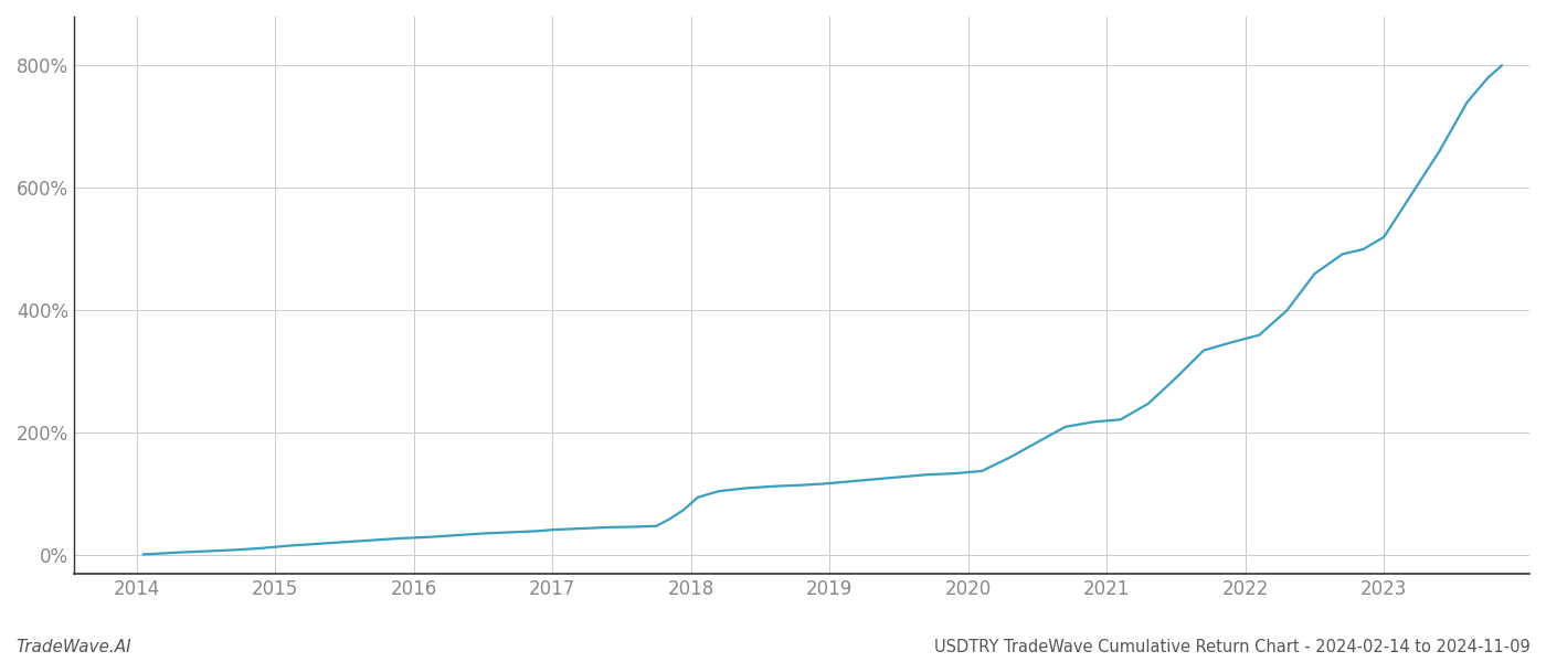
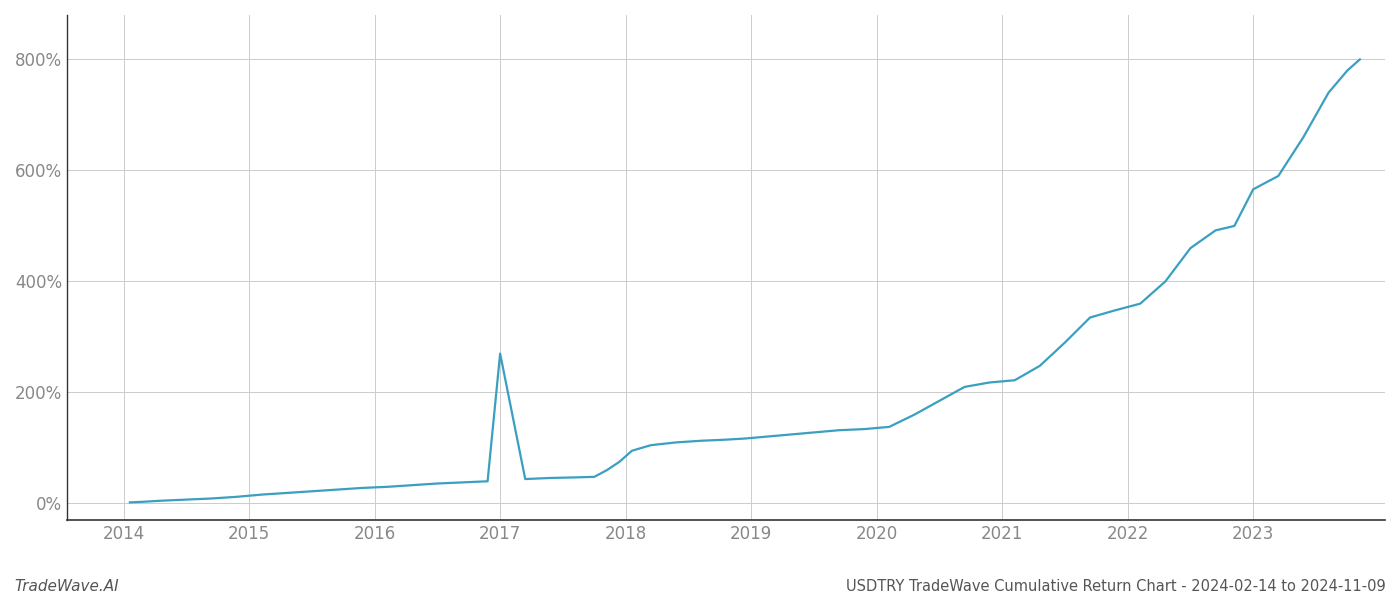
2017: 42% -> 270%
2023: 520% -> 566%
